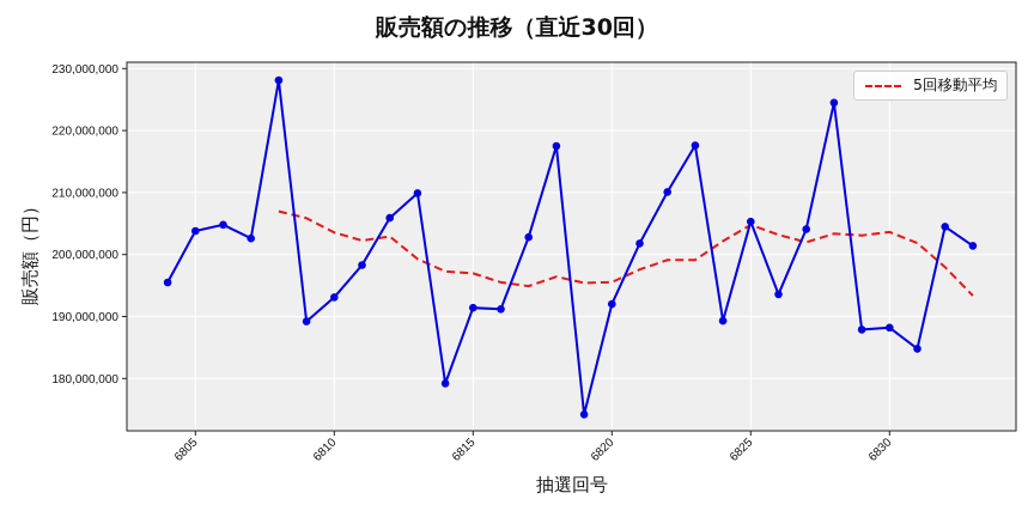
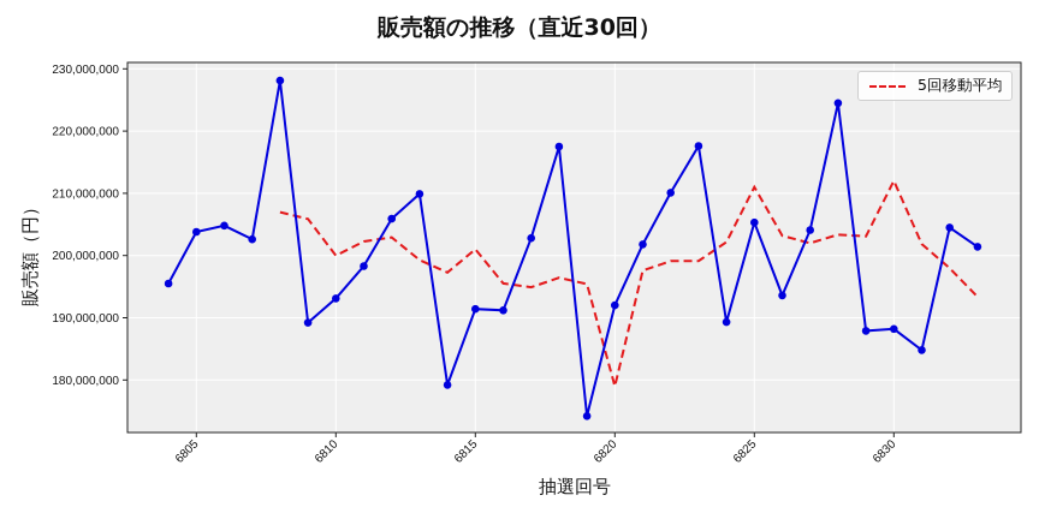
5回移動平均/6810: 204000000 -> 200000000
5回移動平均/6815: 197000000 -> 201000000
5回移動平均/6820: 196000000 -> 179000000
5回移動平均/6825: 205000000 -> 211000000
5回移動平均/6830: 204000000 -> 212000000
